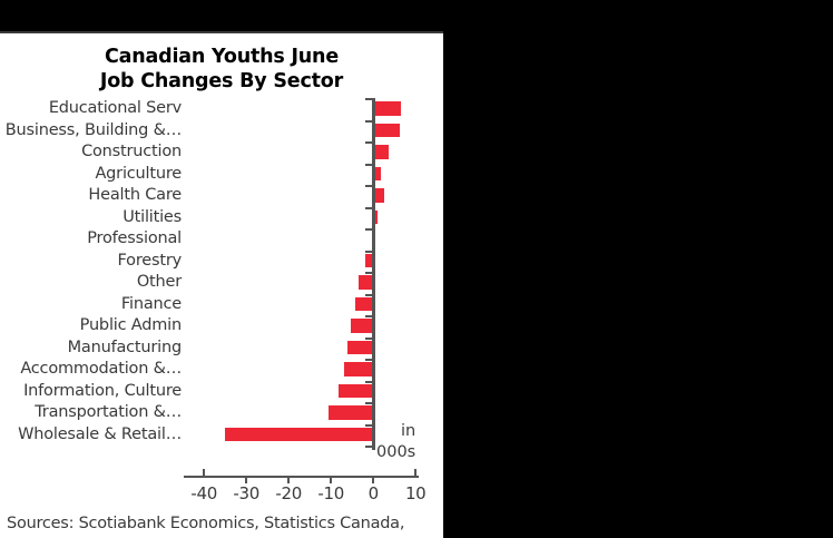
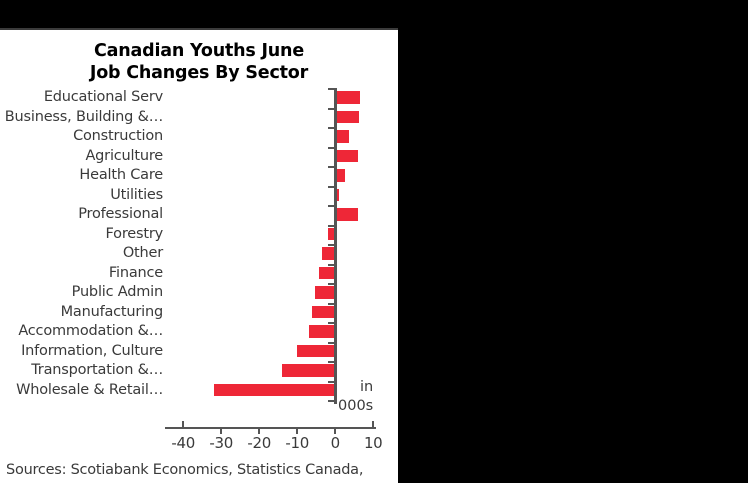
Agriculture: 2 -> 6
Professional: 1 -> 6
Information, Culture: -8 -> -10
Transportation &…: -10 -> -14
Wholesale & Retail…: -35 -> -32
